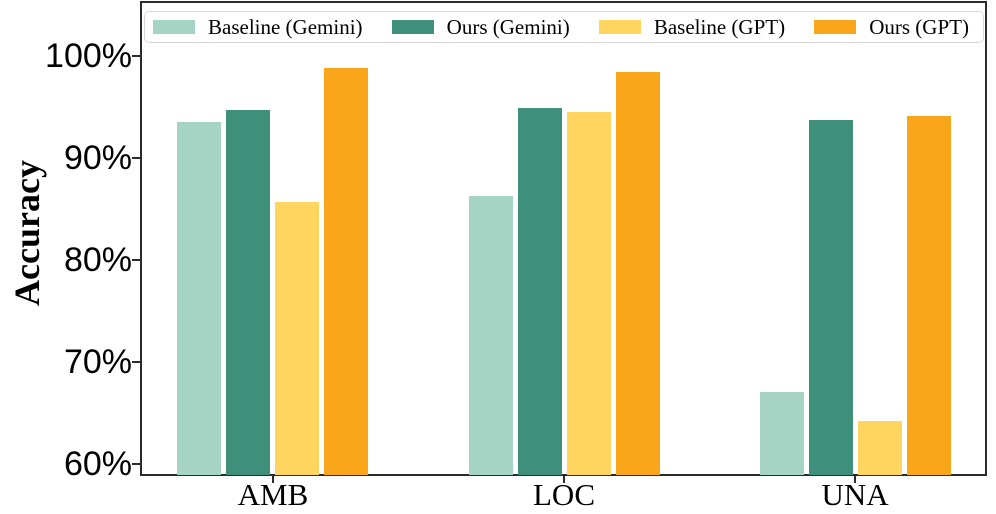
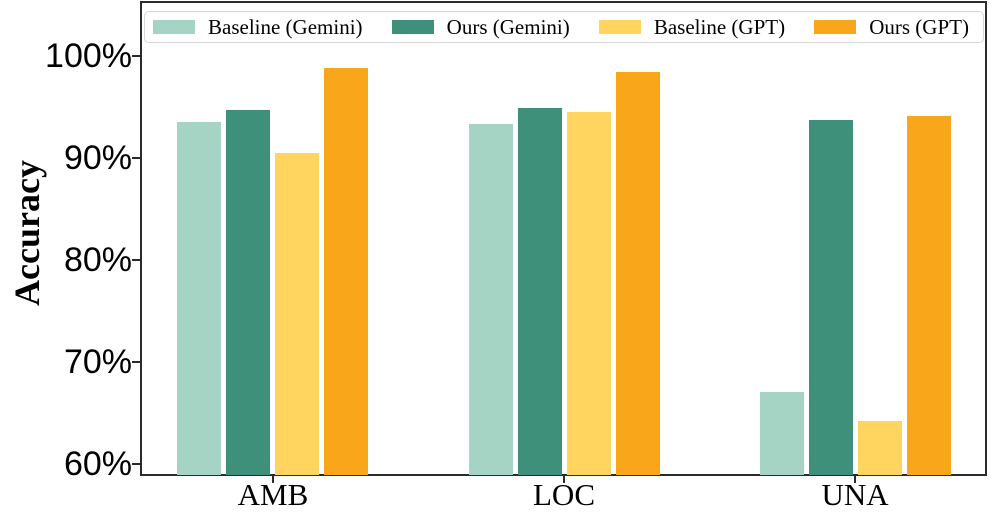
Baseline (GPT)/AMB: 85.7% -> 90.5%
Baseline (Gemini)/LOC: 86.3% -> 93.3%
